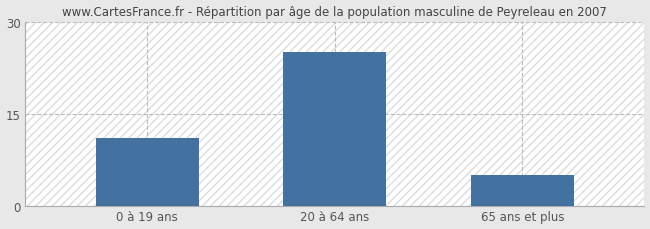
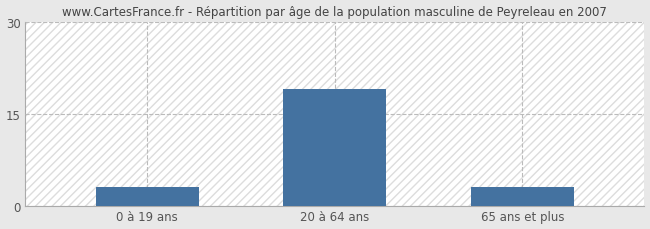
0 à 19 ans: 11 -> 3
20 à 64 ans: 25 -> 19
65 ans et plus: 5 -> 3
